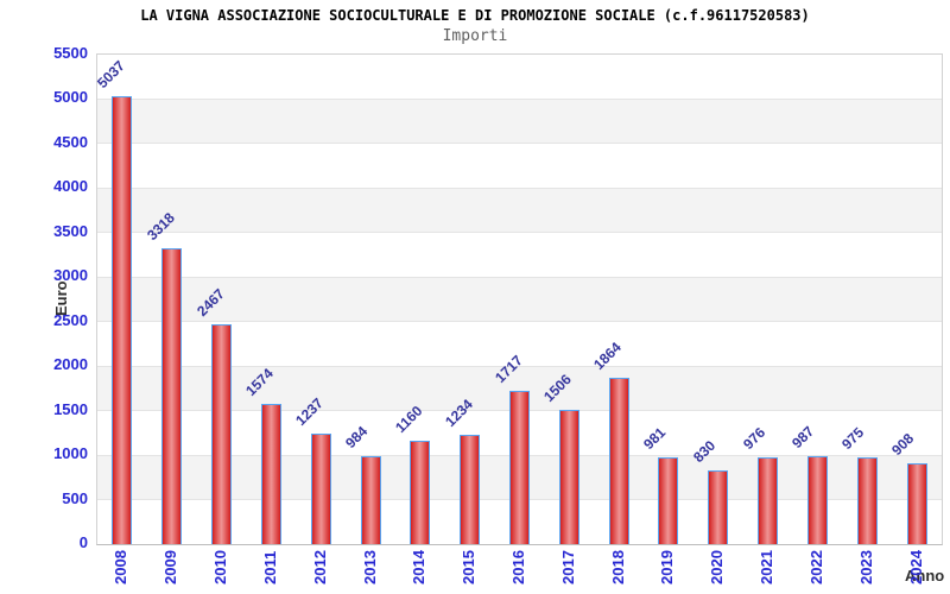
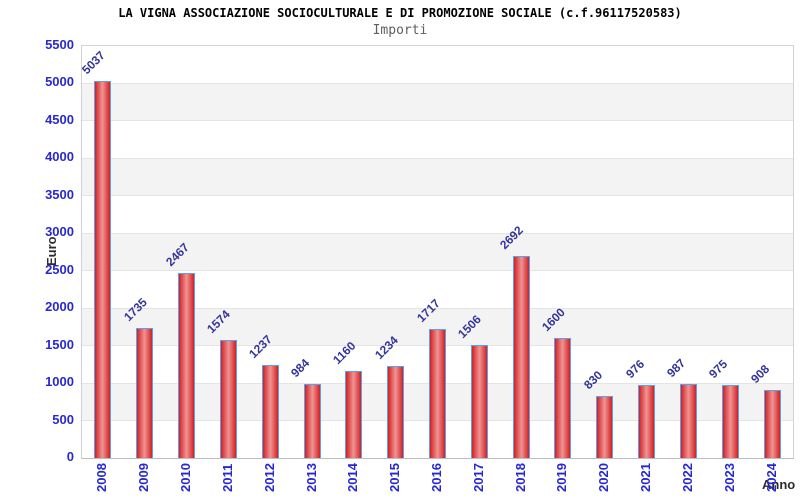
2009: 3318 -> 1735
2018: 1864 -> 2692
2019: 981 -> 1600
